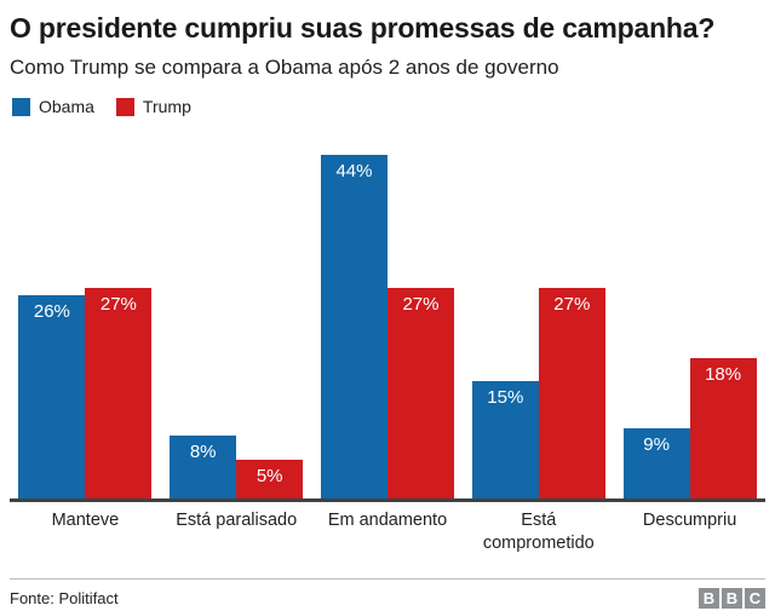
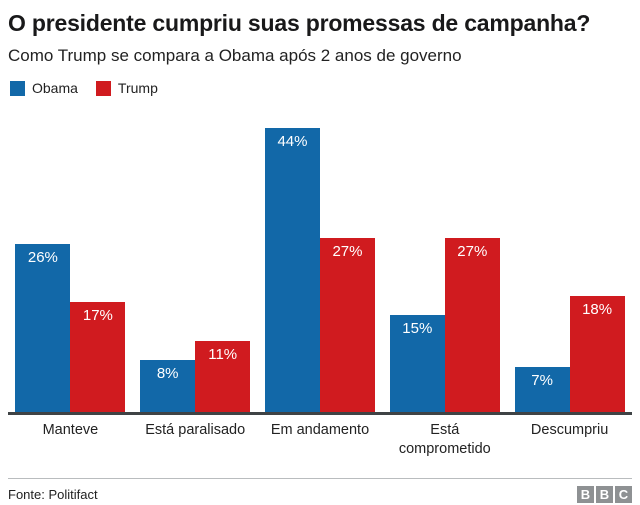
Trump/Manteve: 27% -> 17%
Trump/Está paralisado: 5% -> 11%
Obama/Descumpriu: 9% -> 7%
